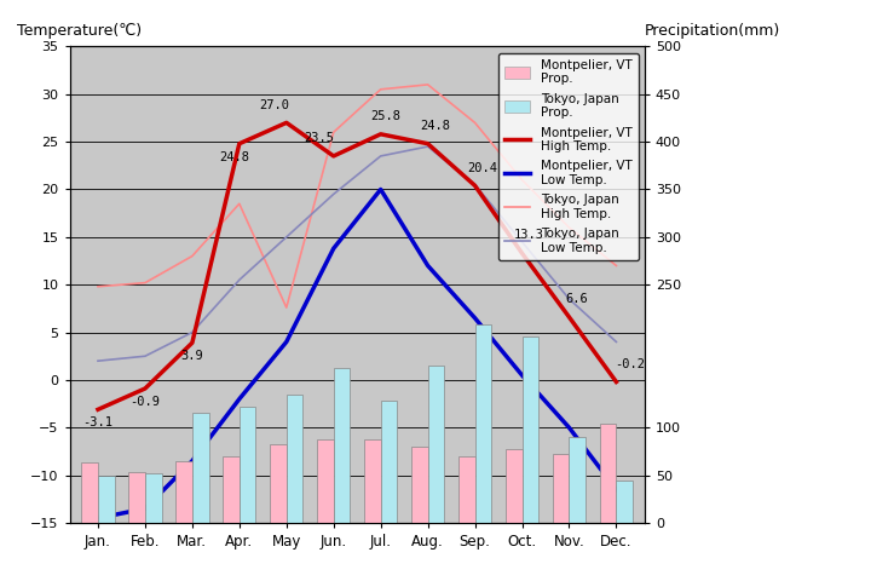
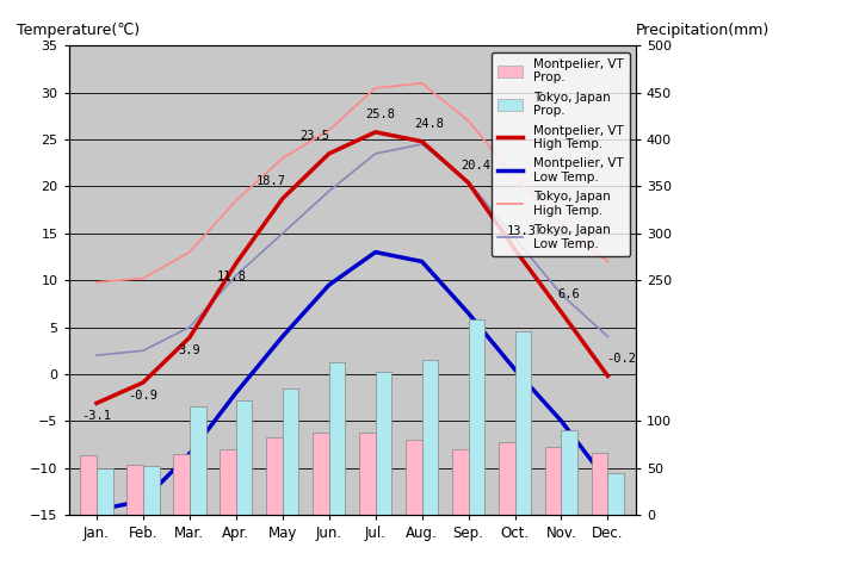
Montpelier, VT High Temp./Apr.: 24.8 -> 11.8
Montpelier, VT High Temp./May: 27.0 -> 18.7
Tokyo, Japan High Temp./May: 7.6 -> 23.0
Montpelier, VT Low Temp./Jun.: 13.8 -> 9.5
Montpelier, VT Low Temp./Jul.: 20.0 -> 13.0
Tokyo, Japan Prop./Jul.: 128 -> 152
Montpelier, VT Prop./Dec.: 104 -> 66
